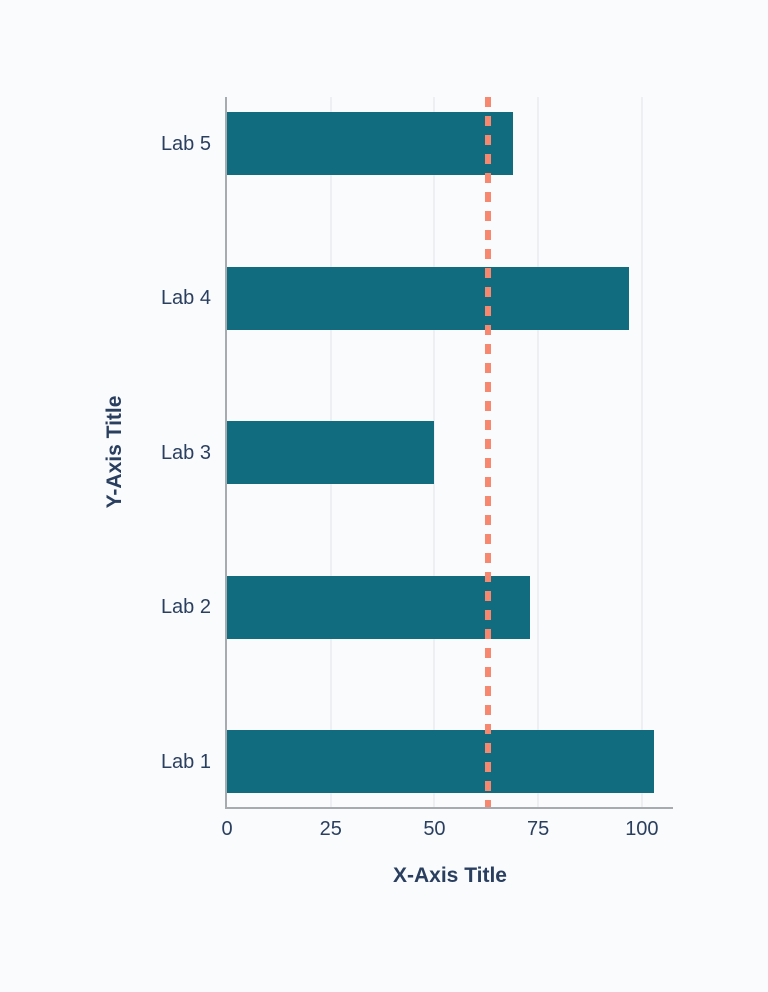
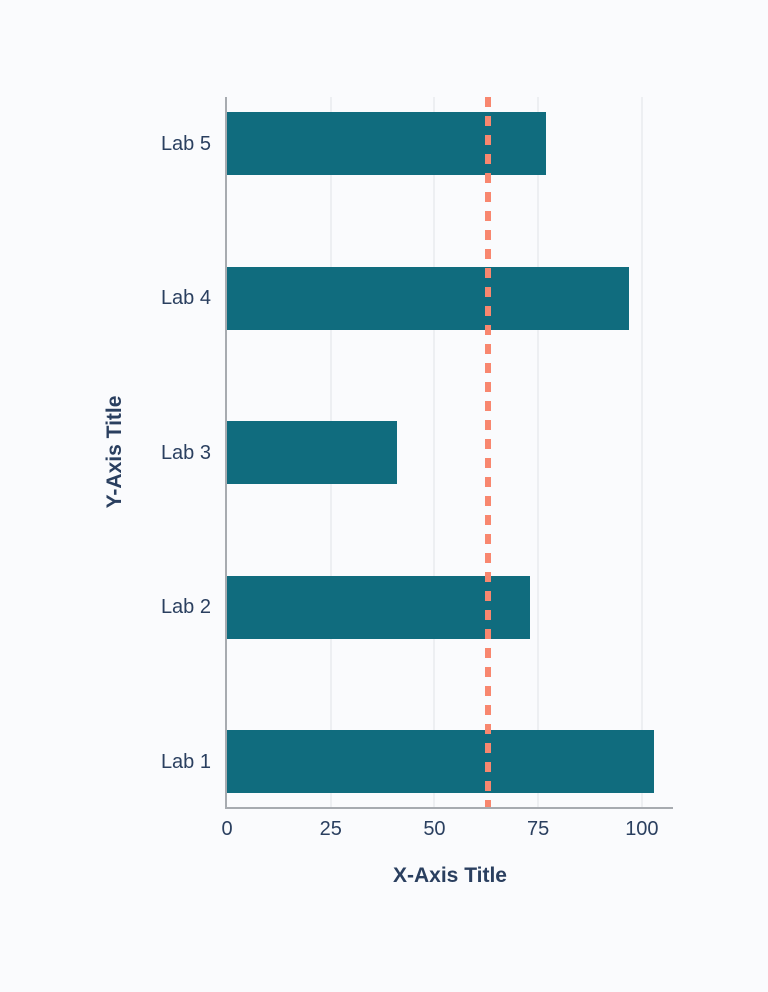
Lab 5: 69 -> 77
Lab 3: 50 -> 41
